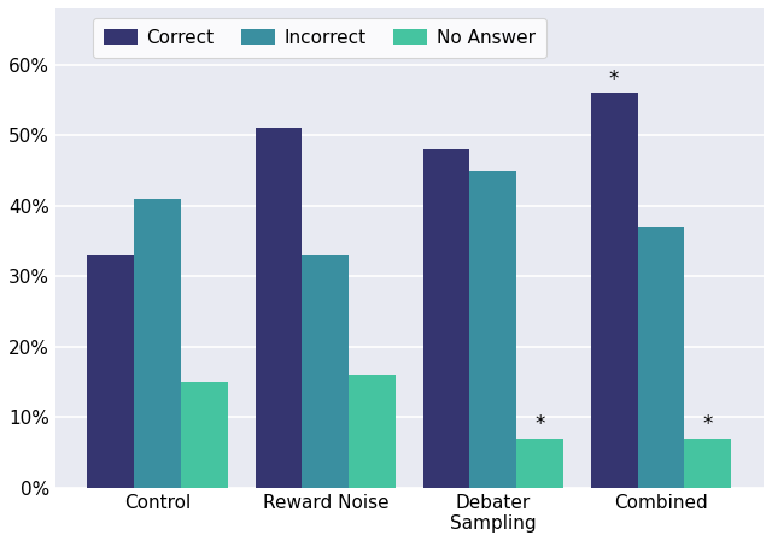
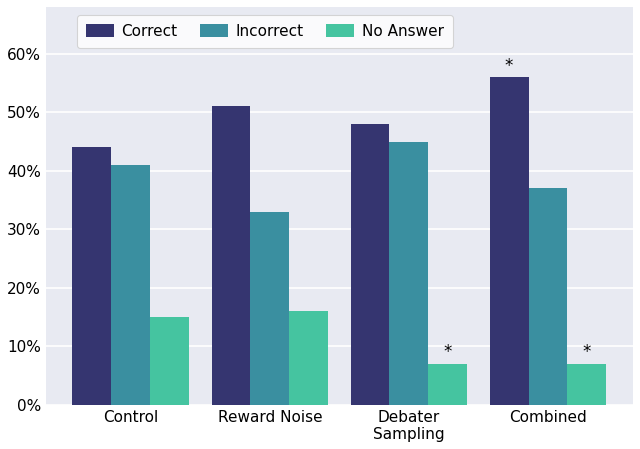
Correct/Control: 33% -> 44%
